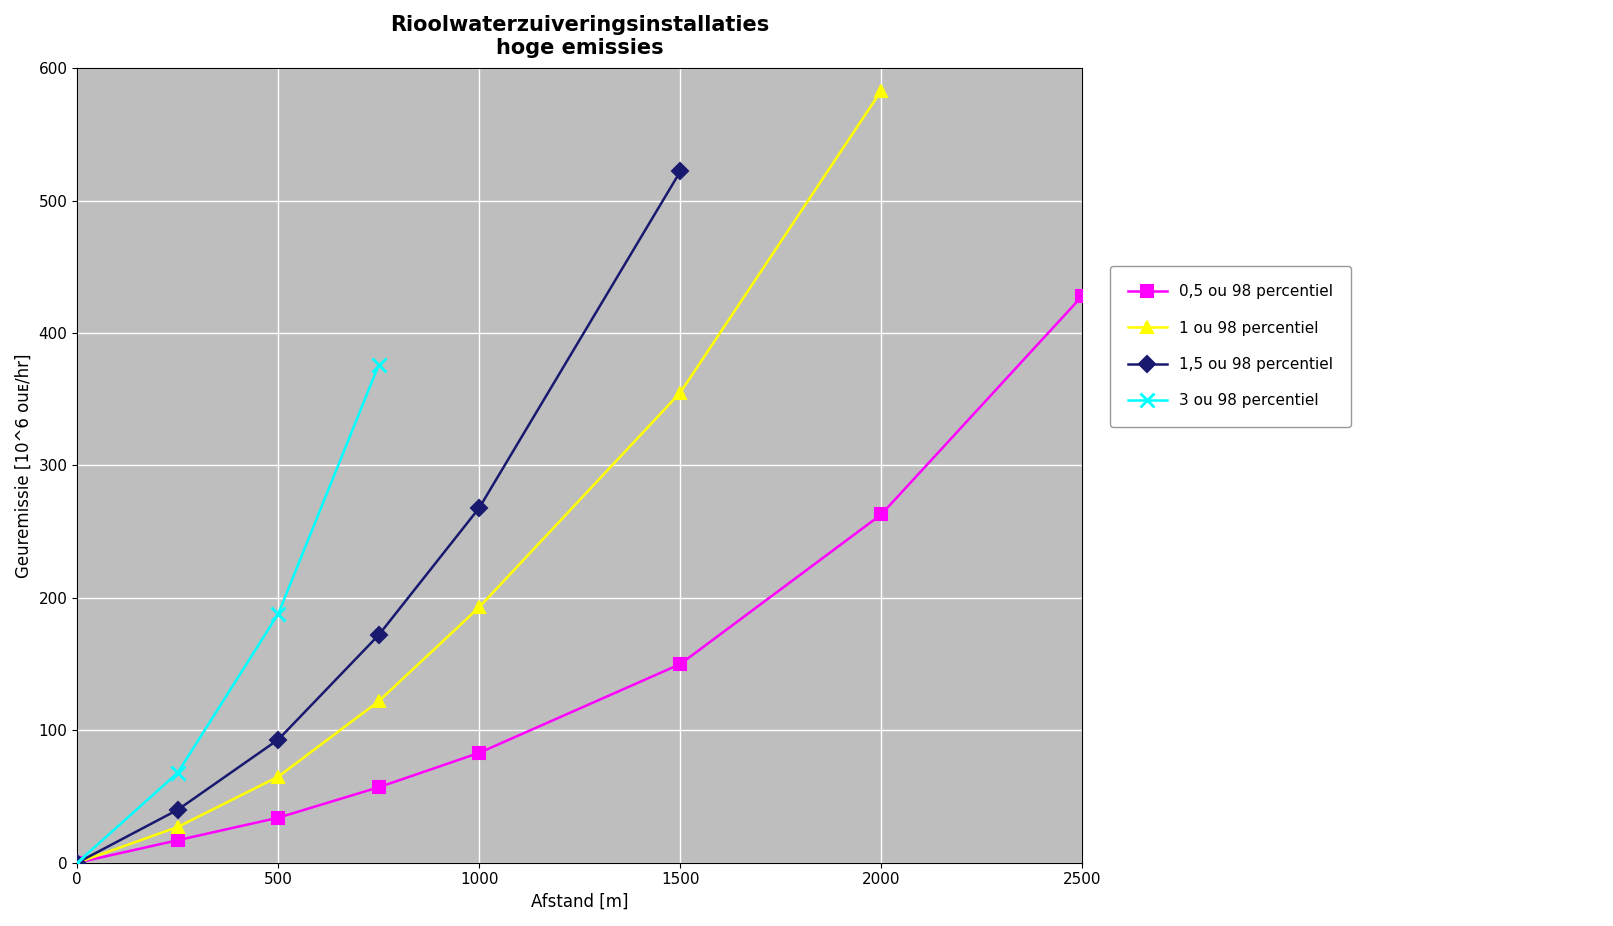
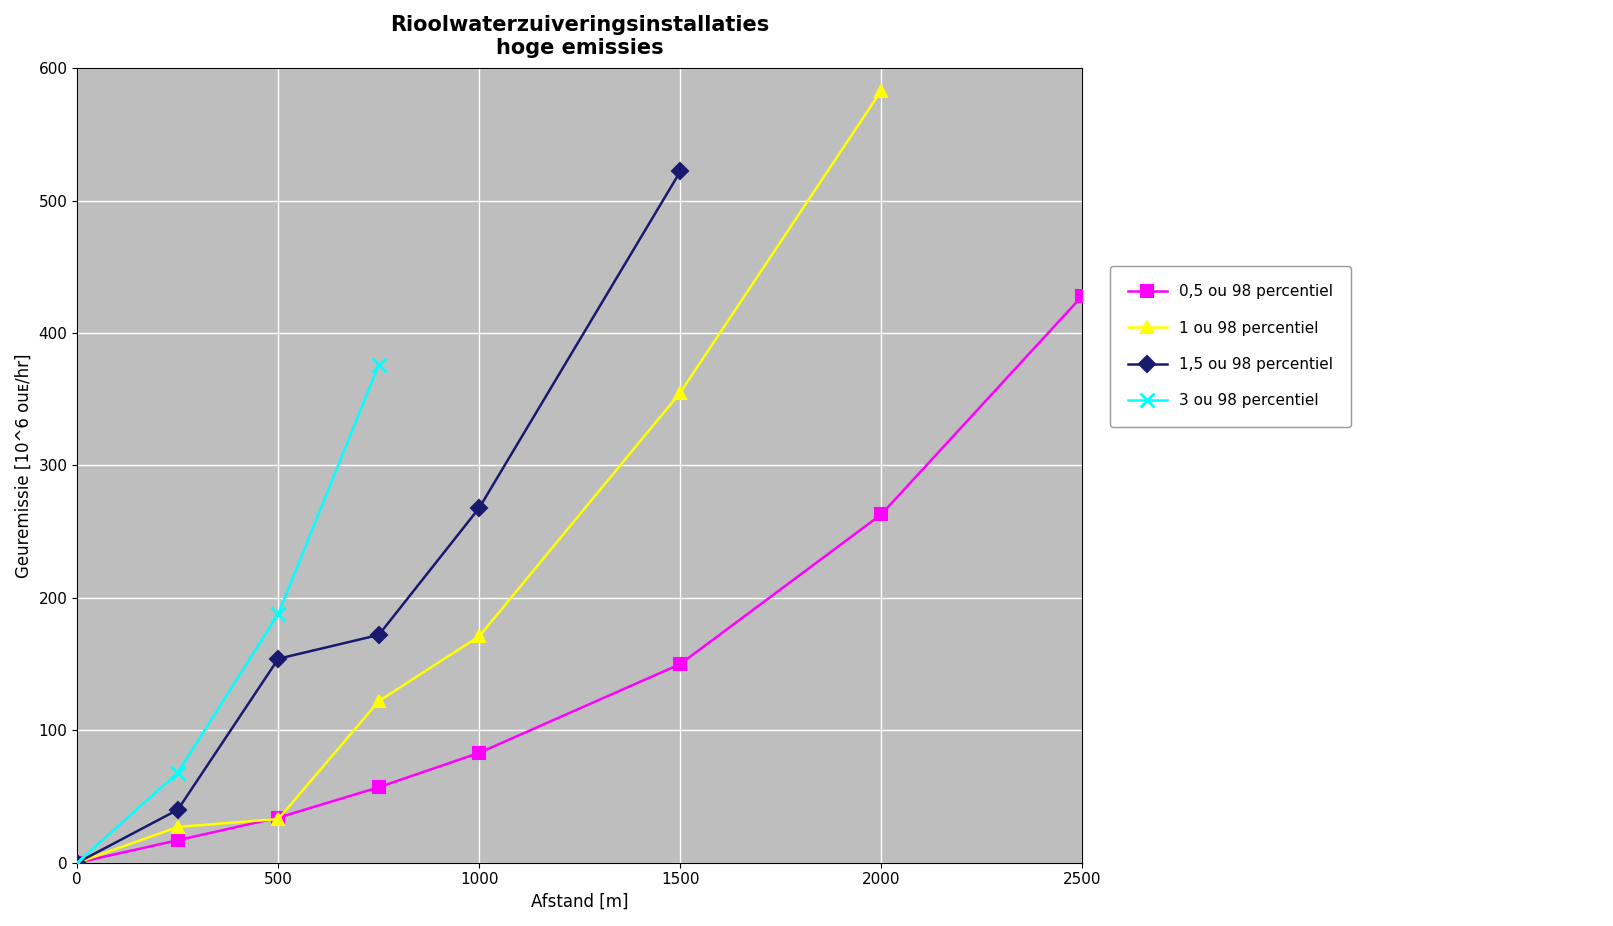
1 ou 98 percentiel/500: 65 -> 33
1,5 ou 98 percentiel/500: 93 -> 154
1 ou 98 percentiel/1000: 193 -> 171
